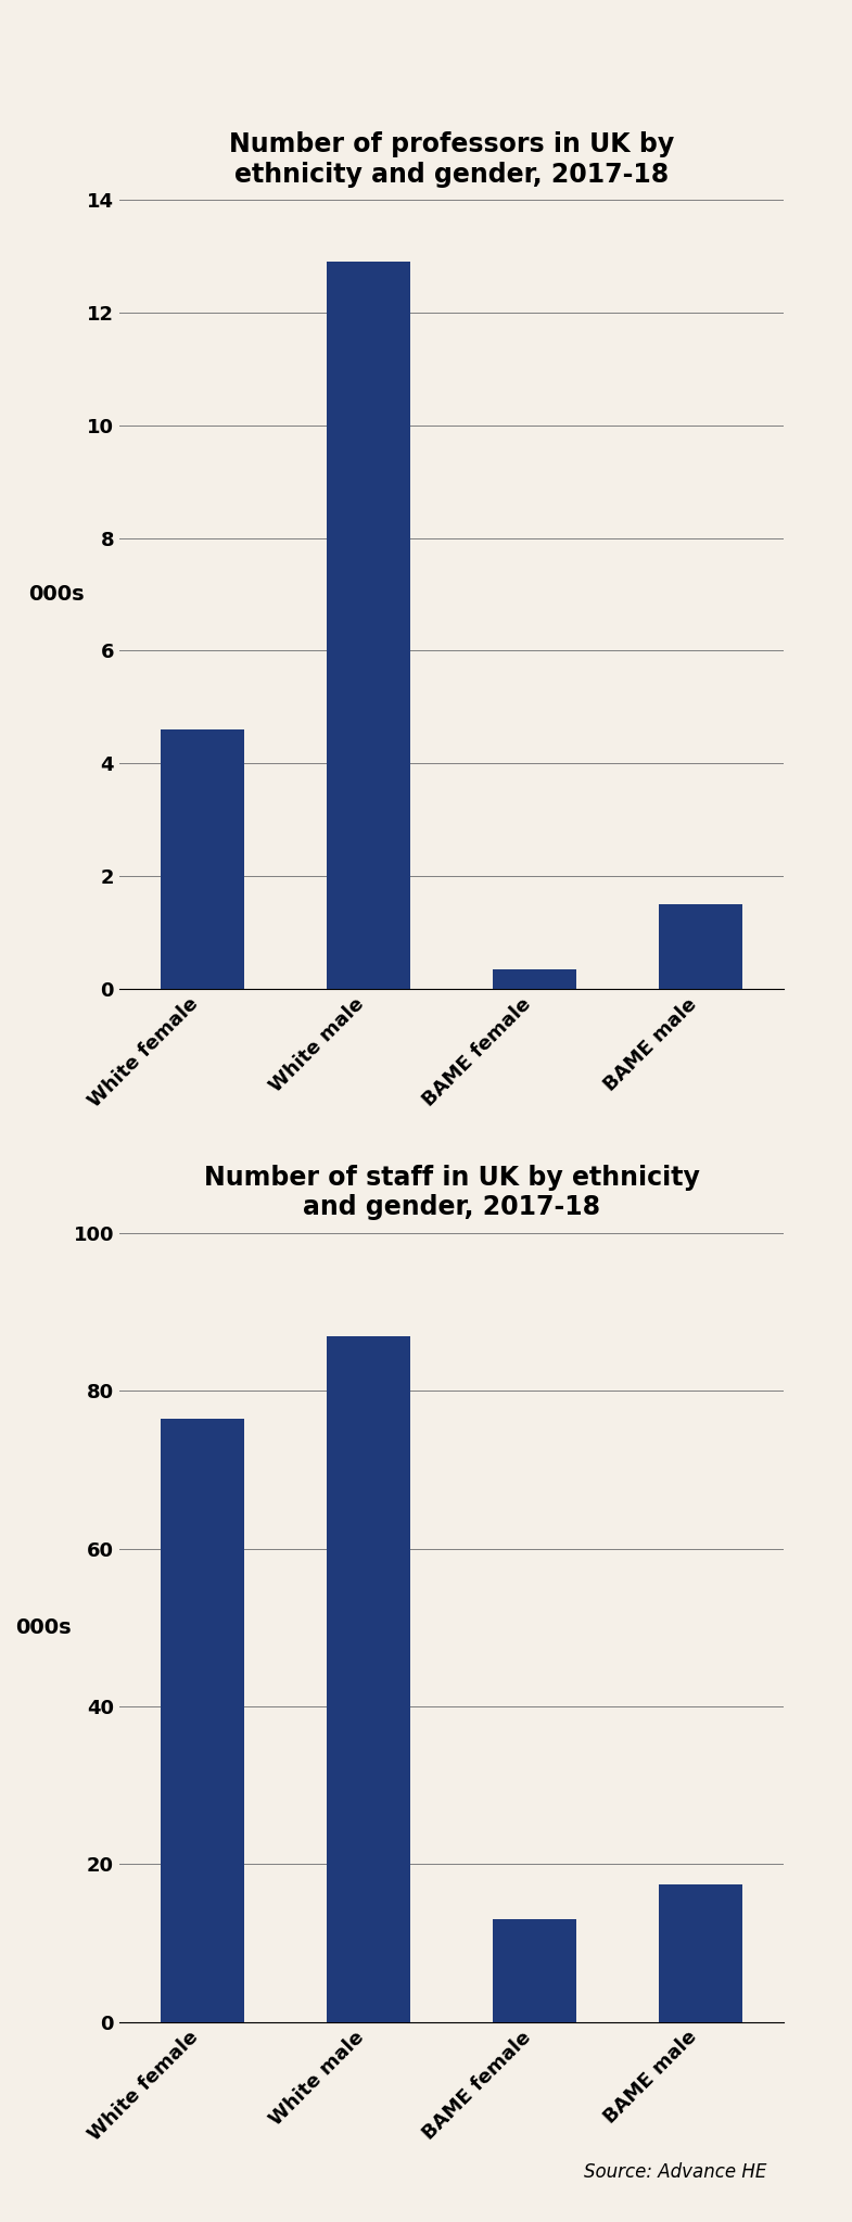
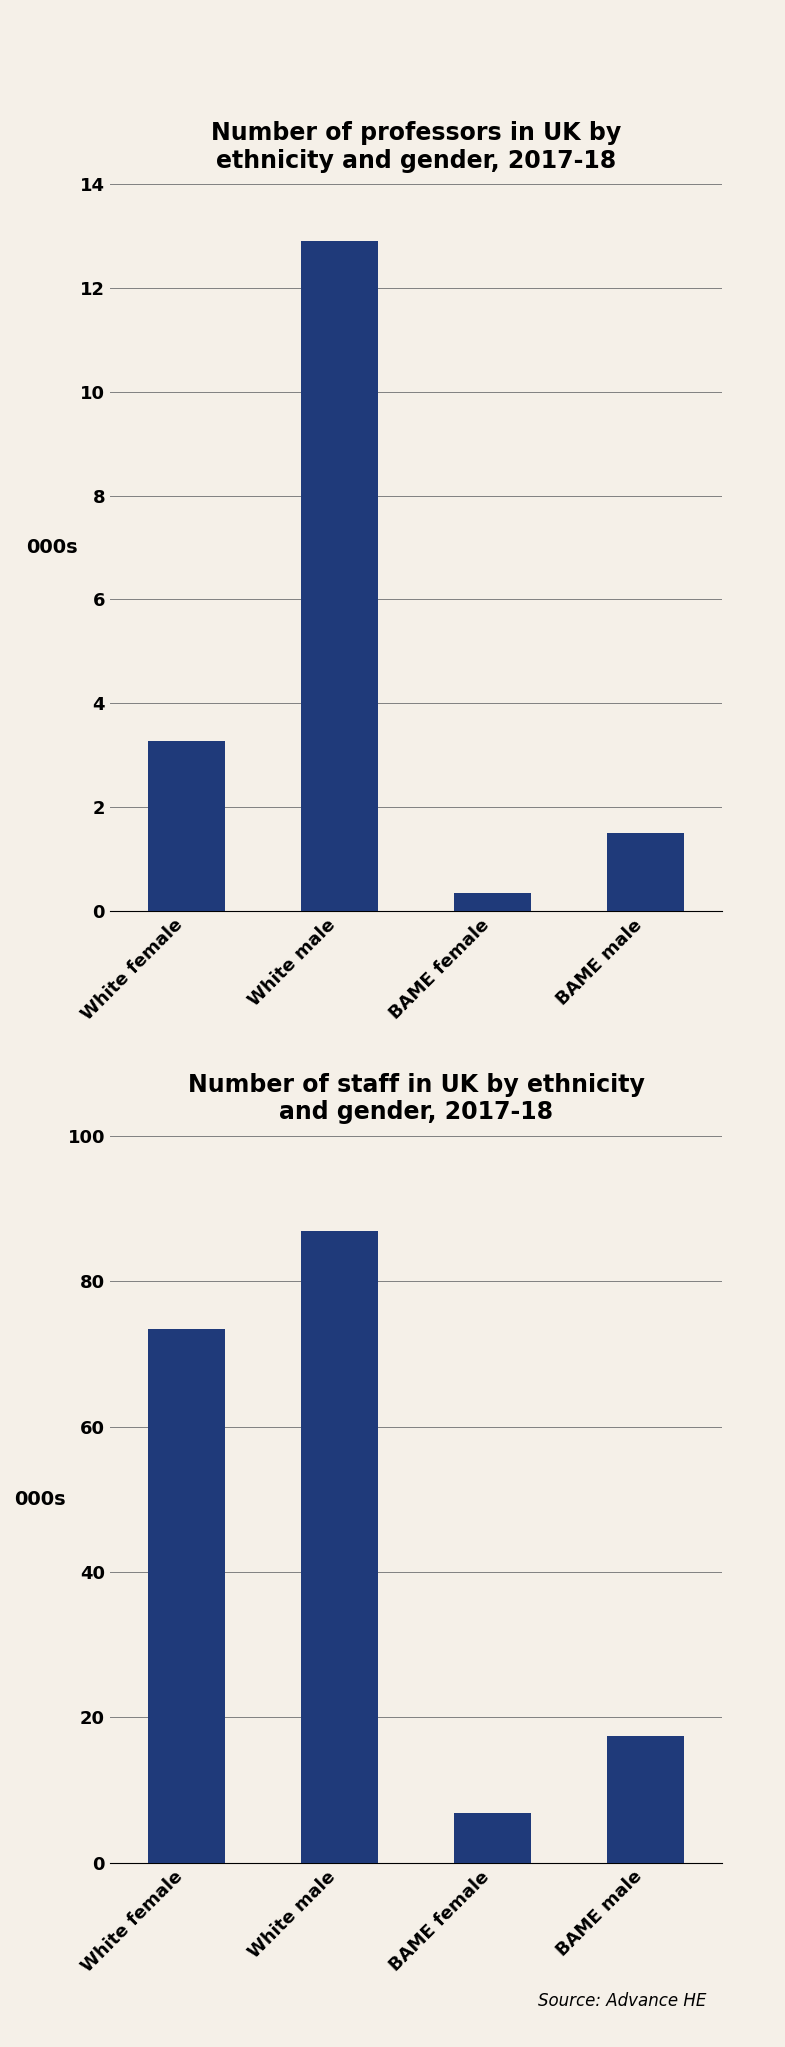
Number of professors in UK by ethnicity and gender, 2017-18/White female: 4.60 -> 3.28
Number of staff in UK by ethnicity and gender, 2017-18/White female: 76.5 -> 73.4
Number of staff in UK by ethnicity and gender, 2017-18/BAME female: 13.0 -> 6.8
